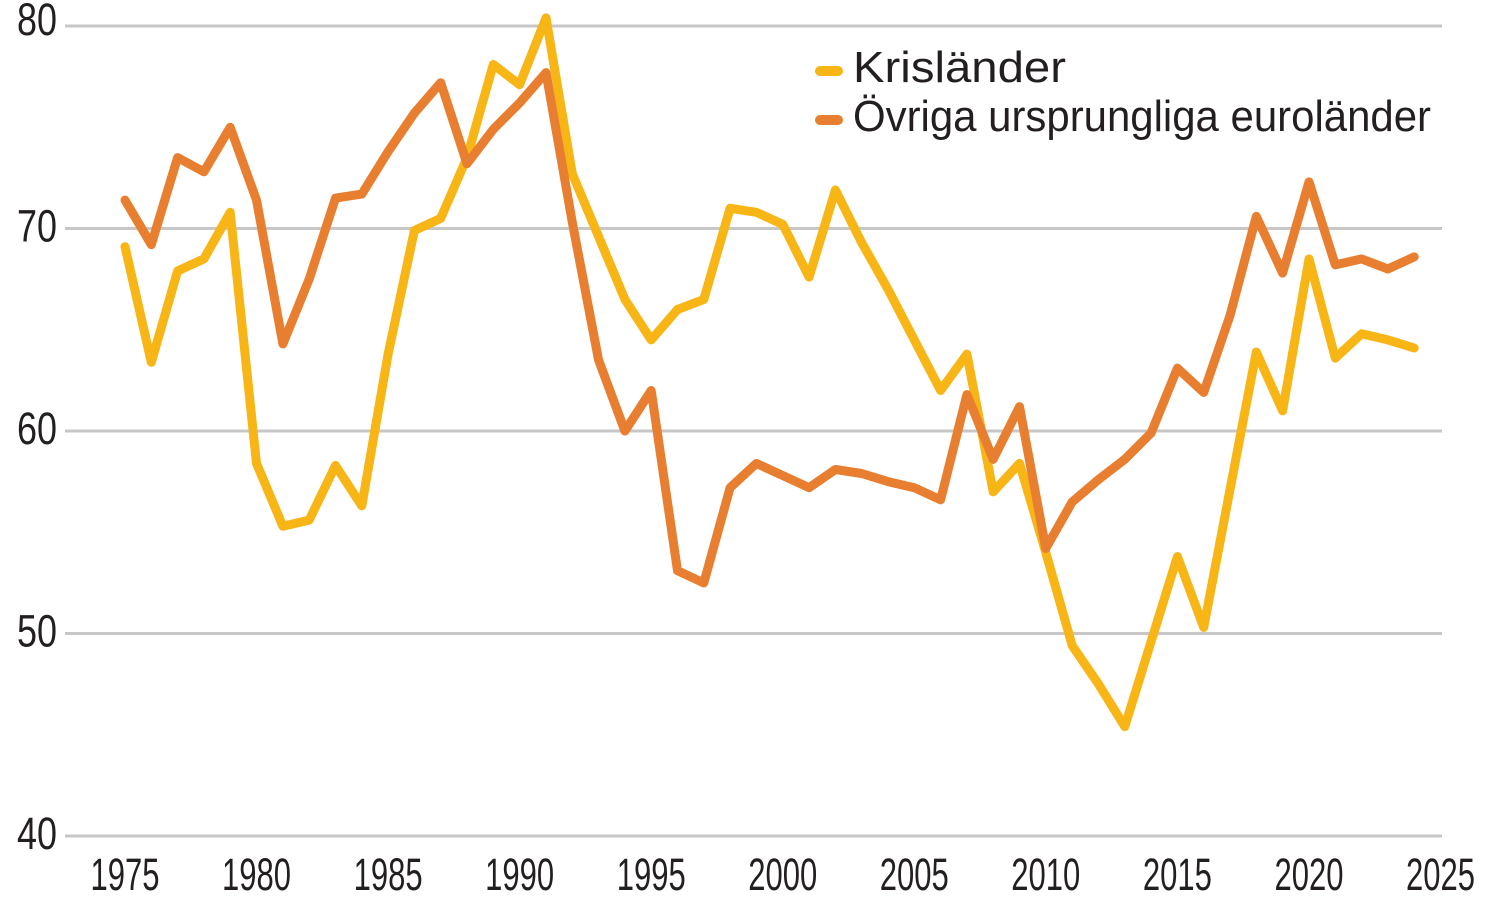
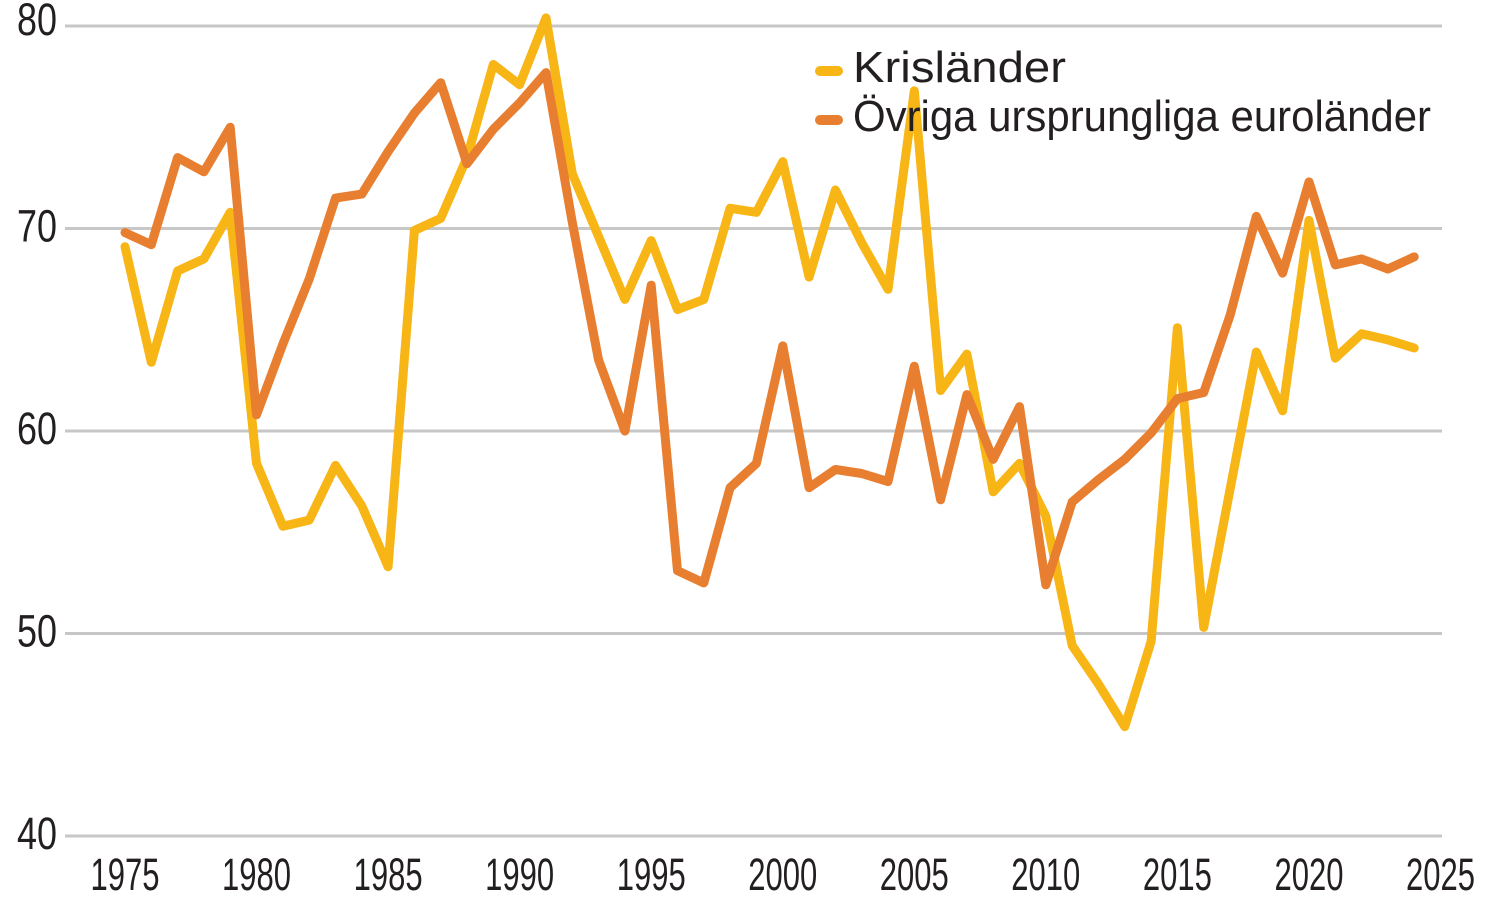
Övriga ursprungliga euroländer/1975: 71.4 -> 69.8
Övriga ursprungliga euroländer/1980: 71.4 -> 60.8
Krisländer/1985: 63.8 -> 53.3
Krisländer/1995: 64.5 -> 69.4
Övriga ursprungliga euroländer/1995: 62.0 -> 67.2
Krisländer/2000: 70.2 -> 73.3
Övriga ursprungliga euroländer/2000: 57.8 -> 64.2
Krisländer/2005: 64.5 -> 76.8
Övriga ursprungliga euroländer/2005: 57.2 -> 63.2
Krisländer/2010: 54.0 -> 55.8
Övriga ursprungliga euroländer/2010: 54.2 -> 52.4
Krisländer/2015: 53.8 -> 65.1
Övriga ursprungliga euroländer/2015: 63.1 -> 61.6
Krisländer/2020: 68.5 -> 70.4
